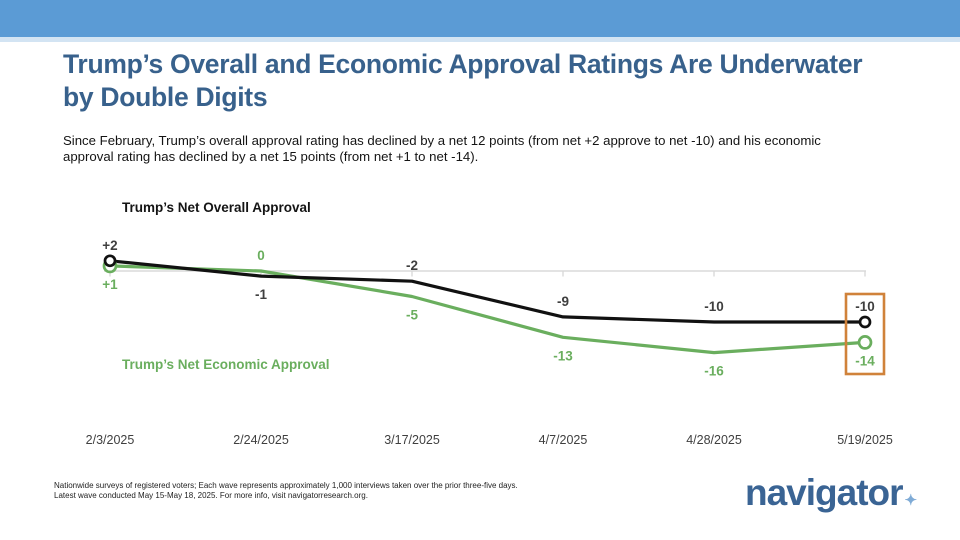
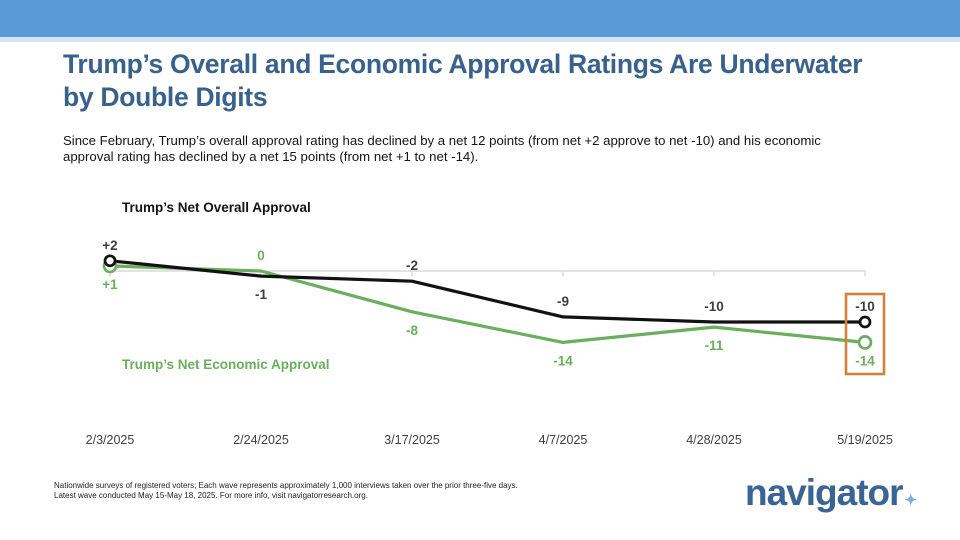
Trump’s Net Economic Approval/3/17/2025: -5 -> -8
Trump’s Net Economic Approval/4/7/2025: -13 -> -14
Trump’s Net Economic Approval/4/28/2025: -16 -> -11
